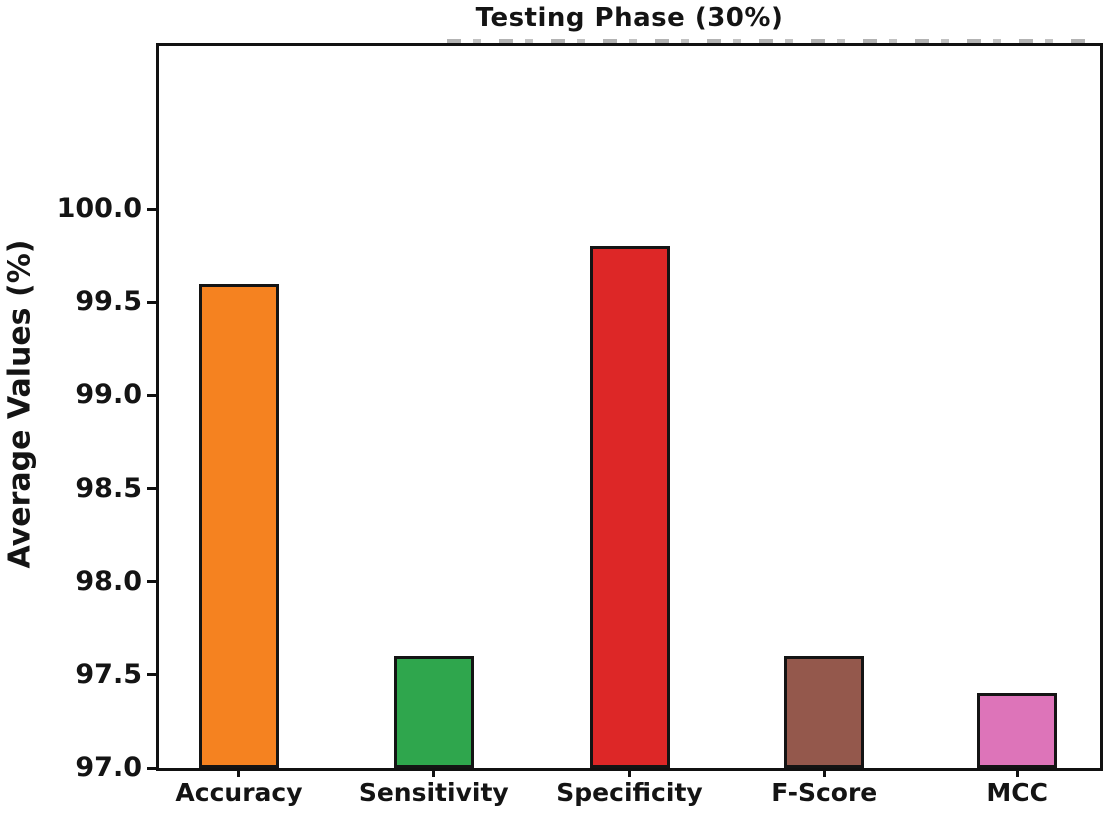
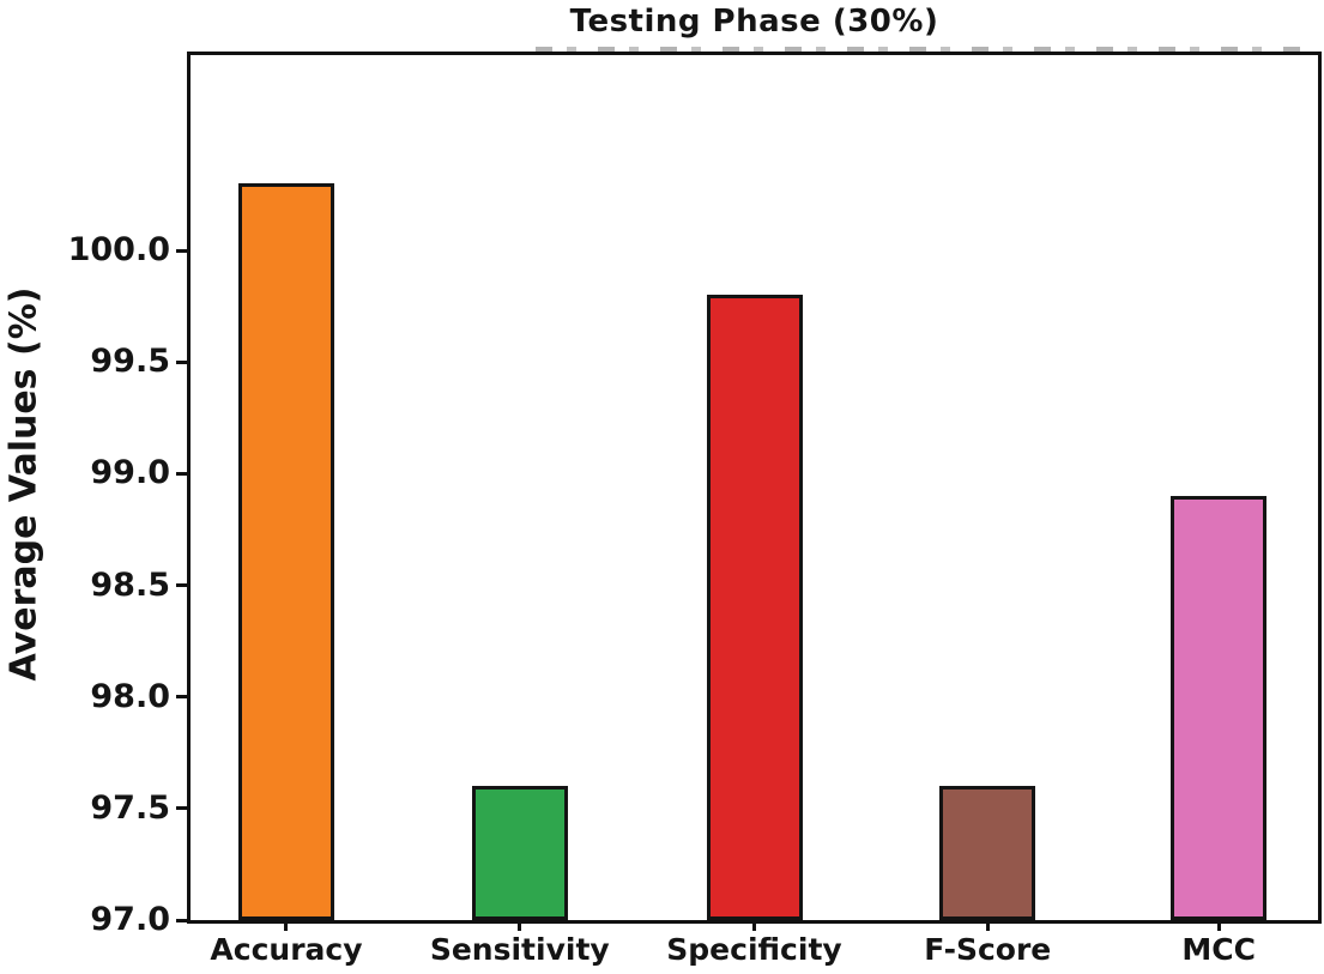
Accuracy: 99.6 -> 100.3
MCC: 97.4 -> 98.9
